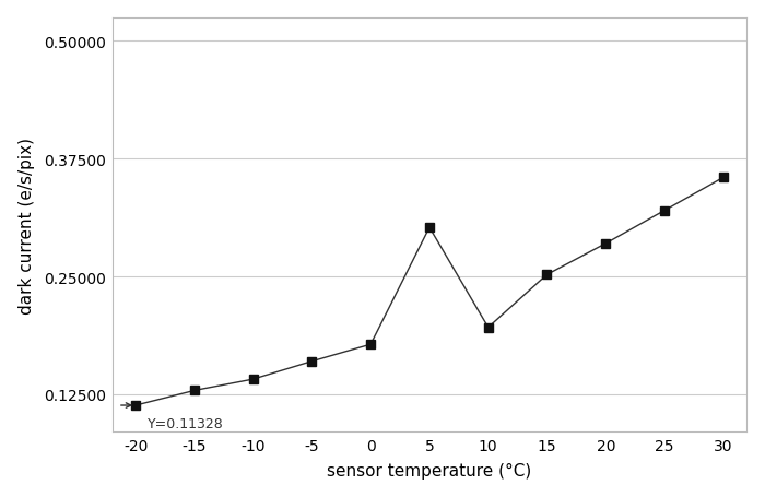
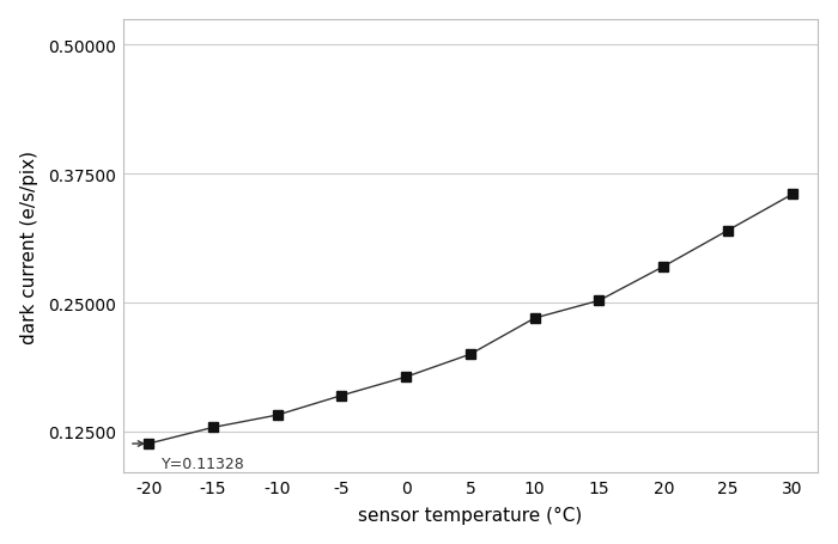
5: 0.302 -> 0.200
10: 0.196 -> 0.235
